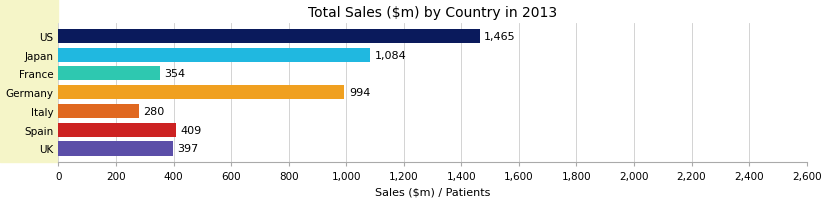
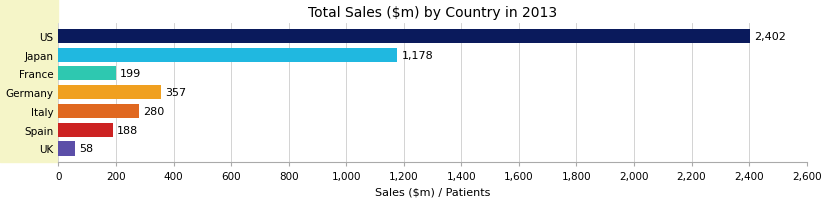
US: 1,465 -> 2,402
Japan: 1,084 -> 1,178
France: 354 -> 199
Germany: 994 -> 357
Spain: 409 -> 188
UK: 397 -> 58
